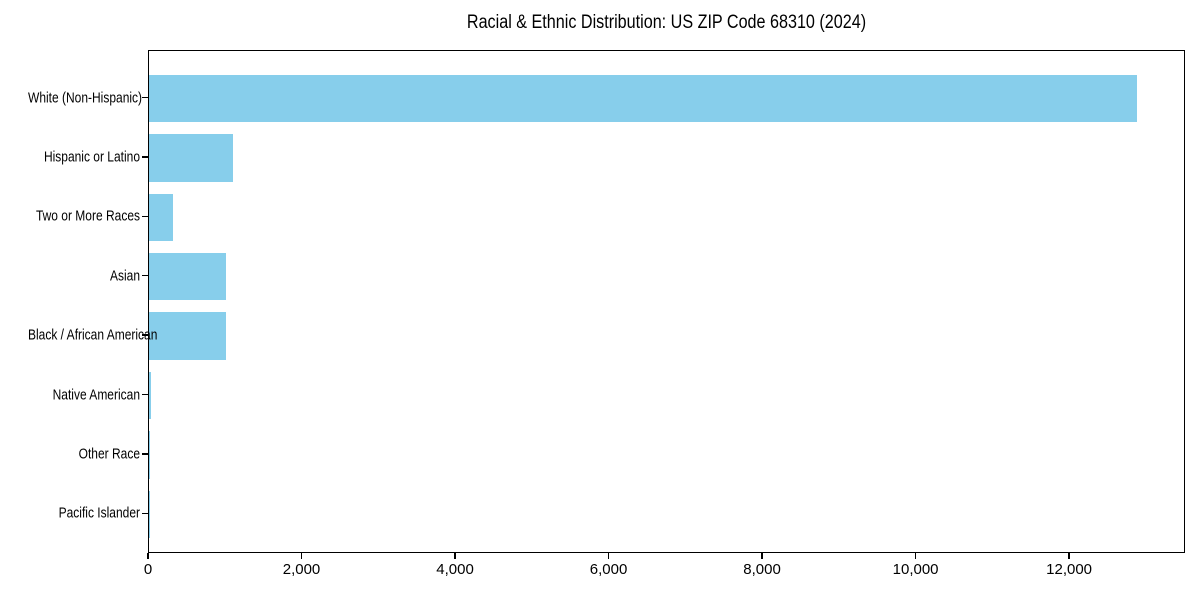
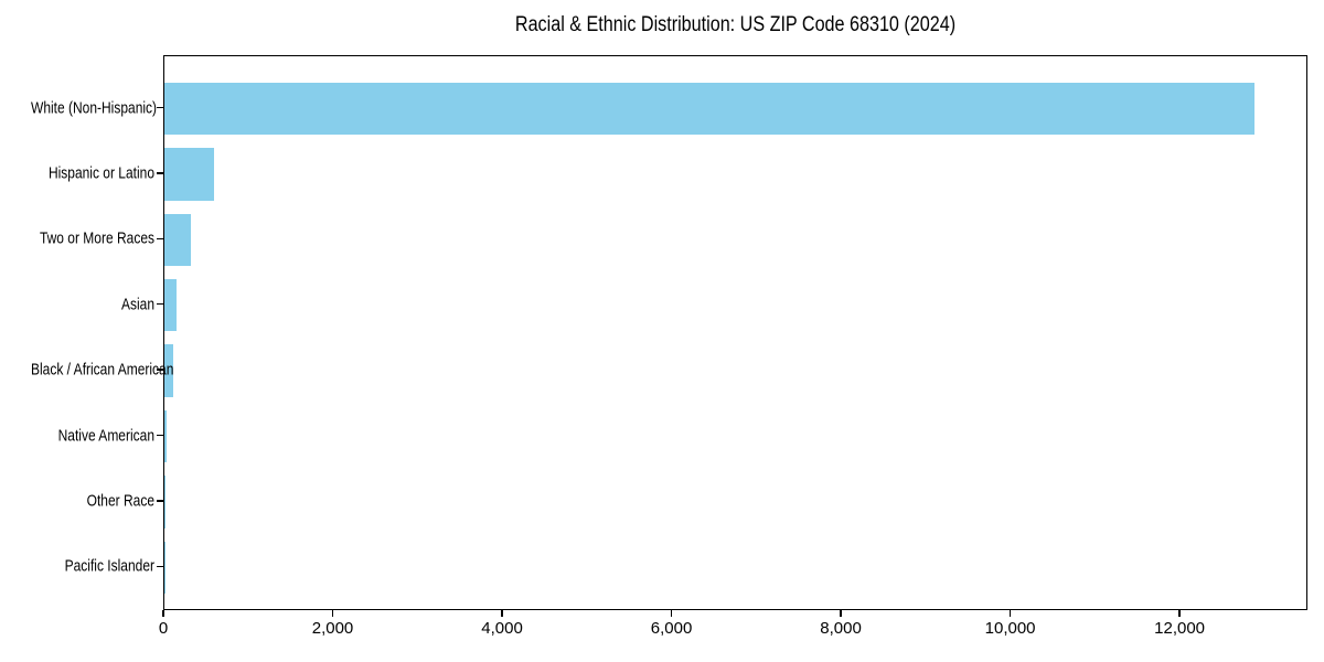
Hispanic or Latino: 1100 -> 600
Asian: 1000 -> 100
Black / African American: 1000 -> 100
